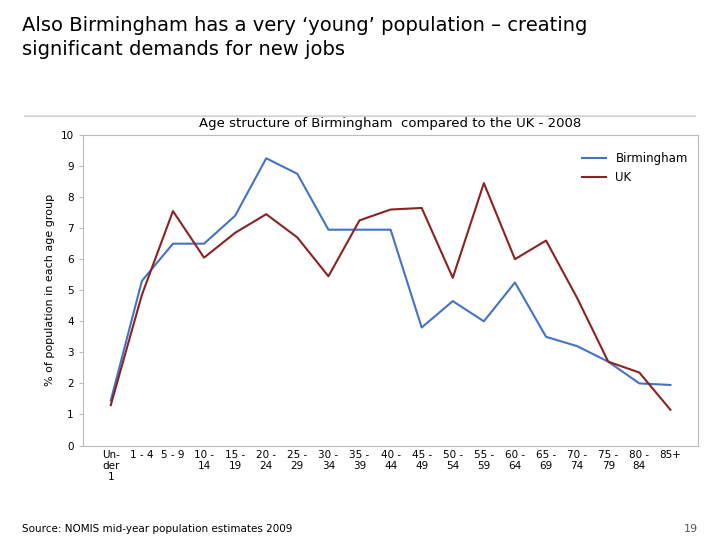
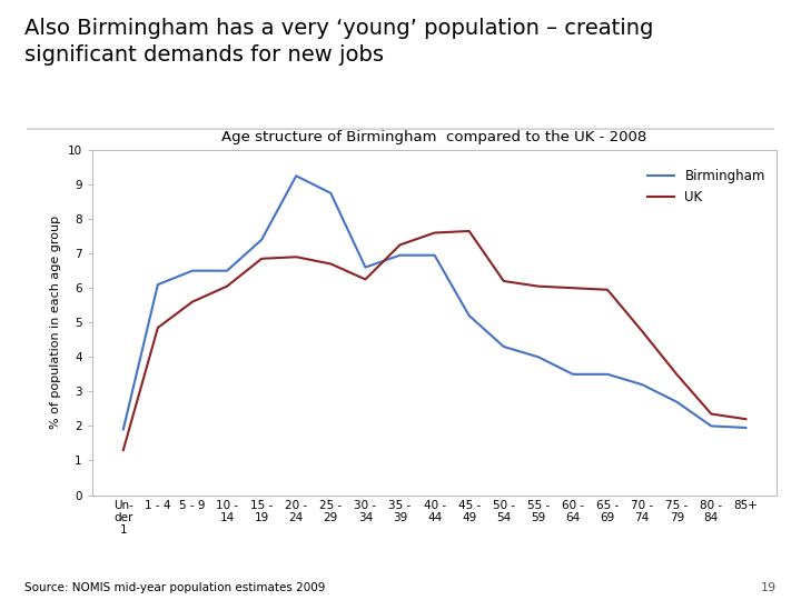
Birmingham/Un- der 1: 1.45 -> 1.90
Birmingham/1 - 4: 5.30 -> 6.10
UK/5 - 9: 7.55 -> 5.60
UK/20 - 24: 7.45 -> 6.90
Birmingham/30 - 34: 6.95 -> 6.60
UK/30 - 34: 5.45 -> 6.25
Birmingham/45 - 49: 3.80 -> 5.20
Birmingham/50 - 54: 4.65 -> 4.30
UK/50 - 54: 5.40 -> 6.20
UK/55 - 59: 8.45 -> 6.05
Birmingham/60 - 64: 5.25 -> 3.50
UK/65 - 69: 6.60 -> 5.95
UK/75 - 79: 2.70 -> 3.50
UK/85+: 1.15 -> 2.20
